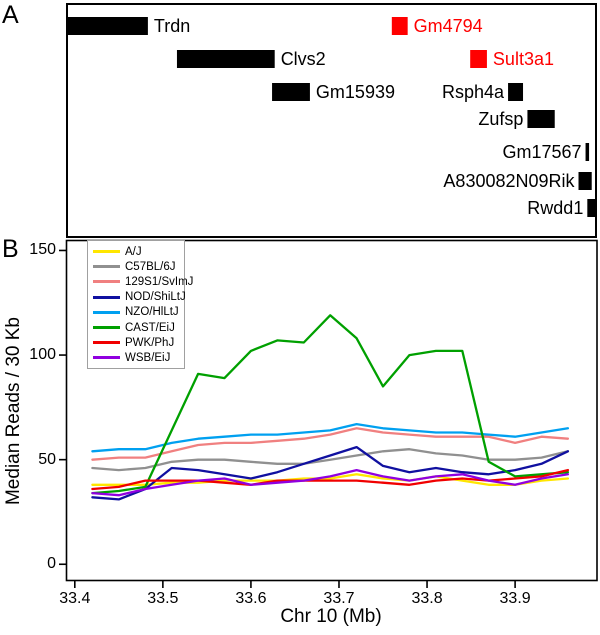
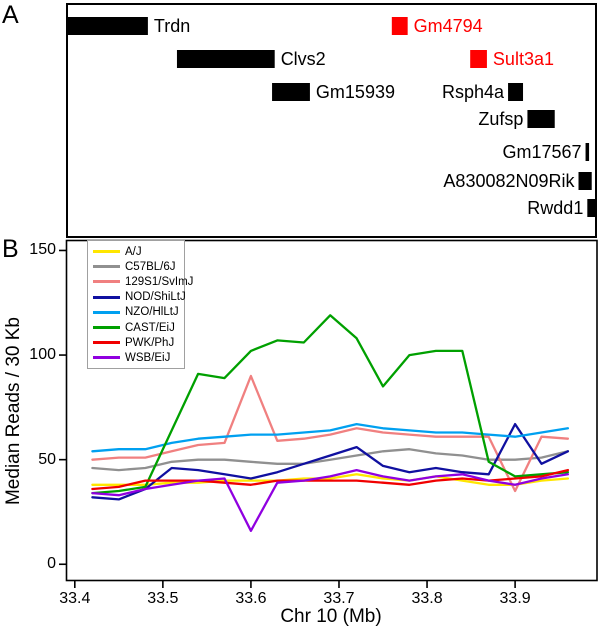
129S1/SvImJ/33.6: 58 -> 90
WSB/EiJ/33.6: 38 -> 16
129S1/SvImJ/33.9: 58 -> 35
NOD/ShiLtJ/33.9: 45 -> 67
